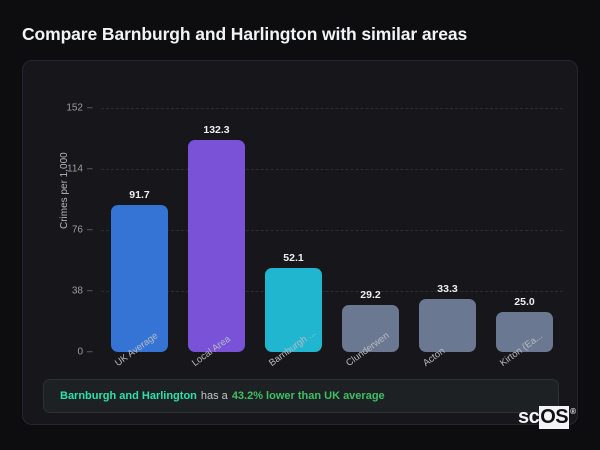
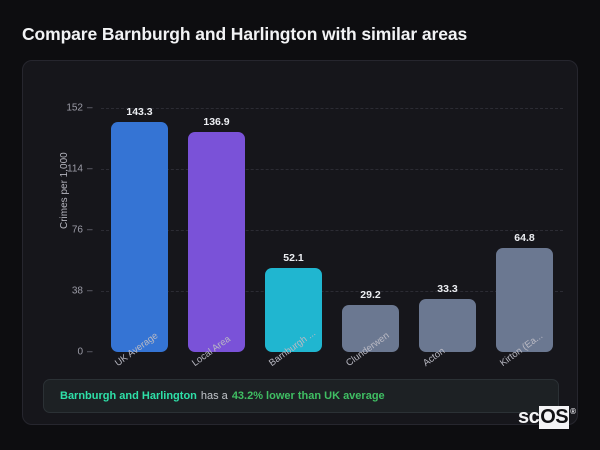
UK Average: 91.7 -> 143.3
Local Area: 132.3 -> 136.9
Kirton (Ea...: 25.0 -> 64.8
